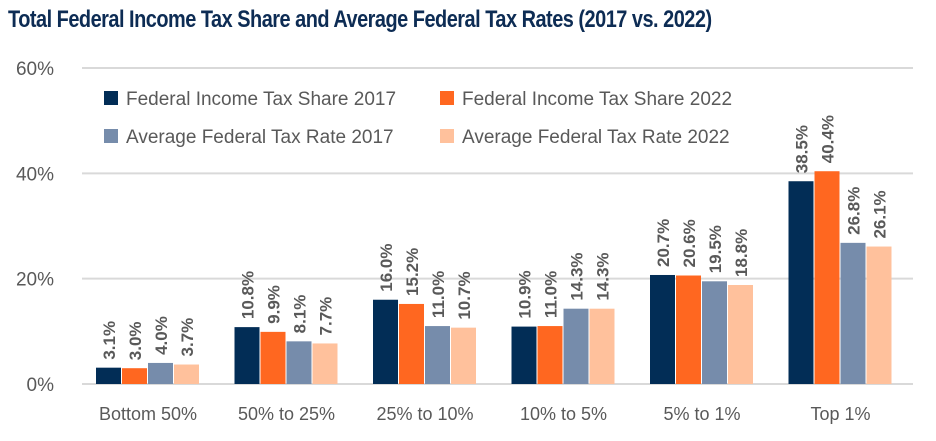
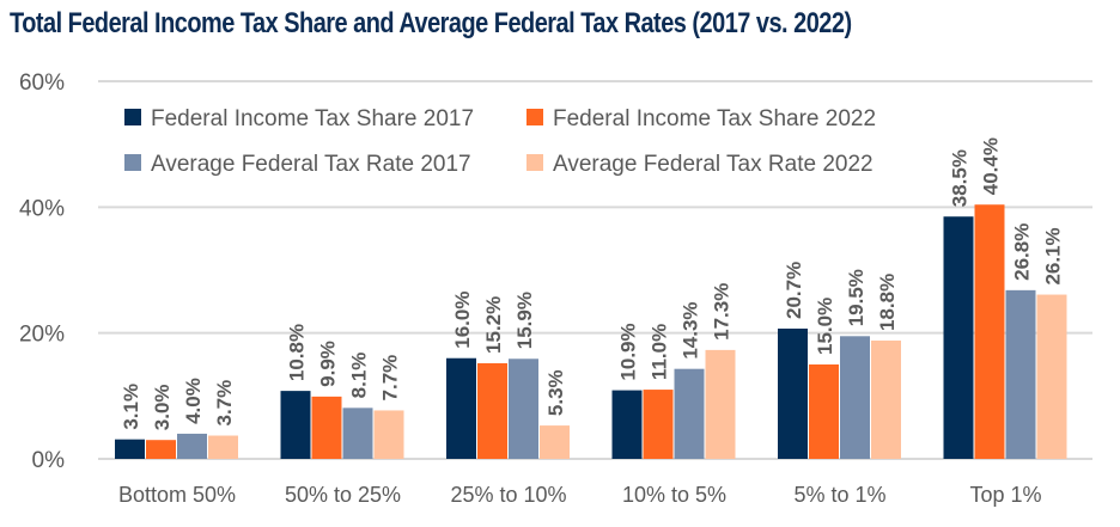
Average Federal Tax Rate 2017/25% to 10%: 11.0% -> 15.9%
Average Federal Tax Rate 2022/25% to 10%: 10.7% -> 5.3%
Average Federal Tax Rate 2022/10% to 5%: 14.3% -> 17.3%
Federal Income Tax Share 2022/5% to 1%: 20.6% -> 15.0%
